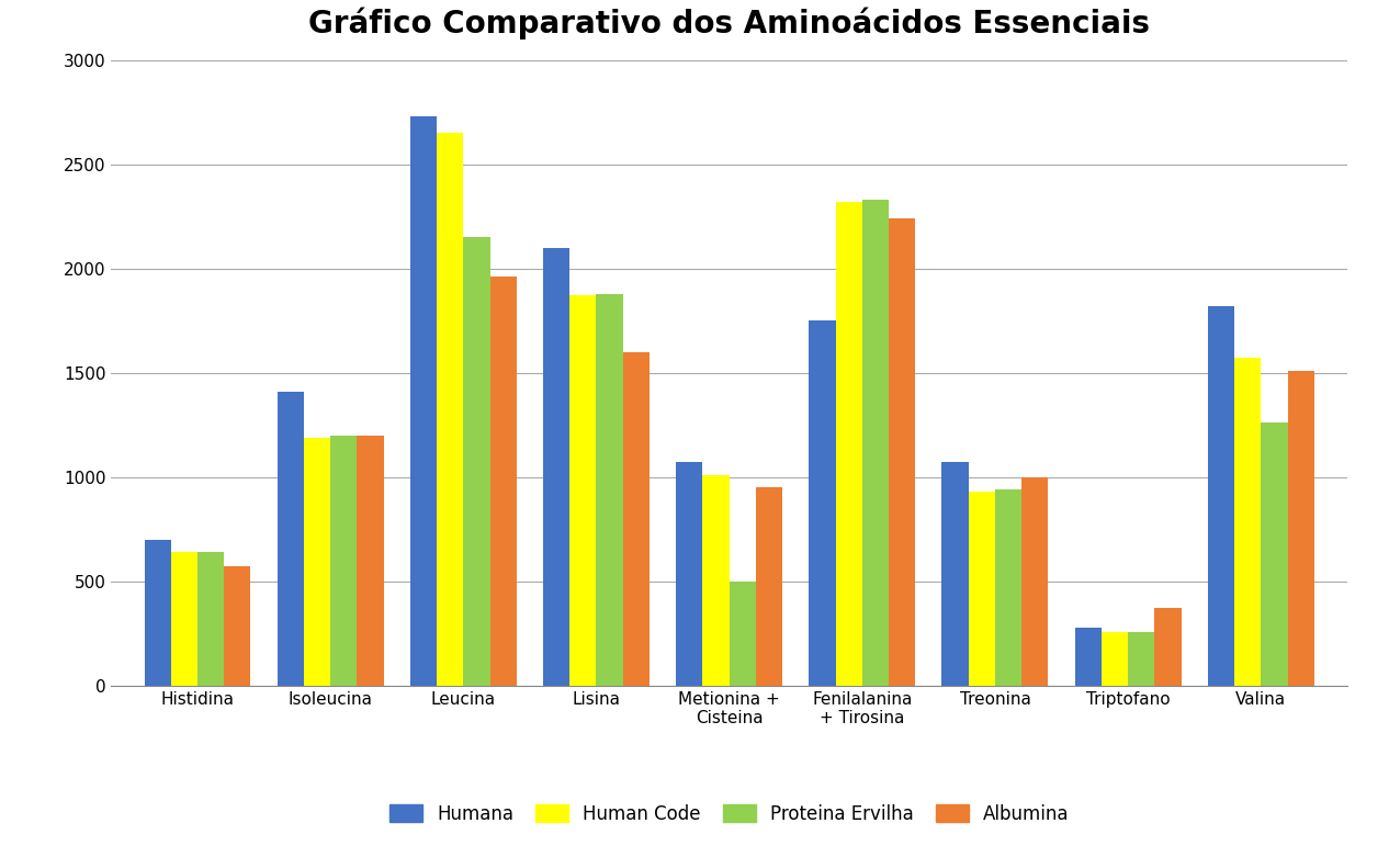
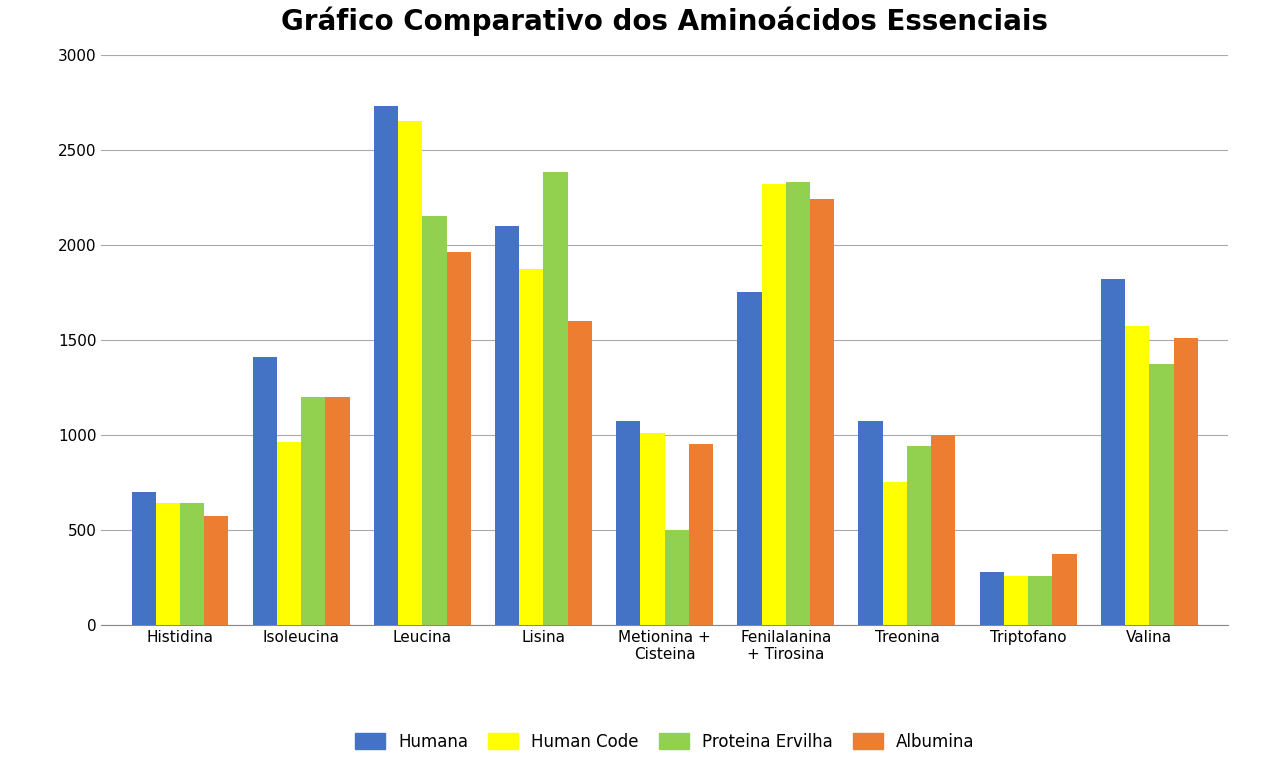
Human Code/Isoleucina: 1190 -> 960
Proteina Ervilha/Lisina: 1880 -> 2380
Human Code/Treonina: 930 -> 750
Proteina Ervilha/Valina: 1260 -> 1370
